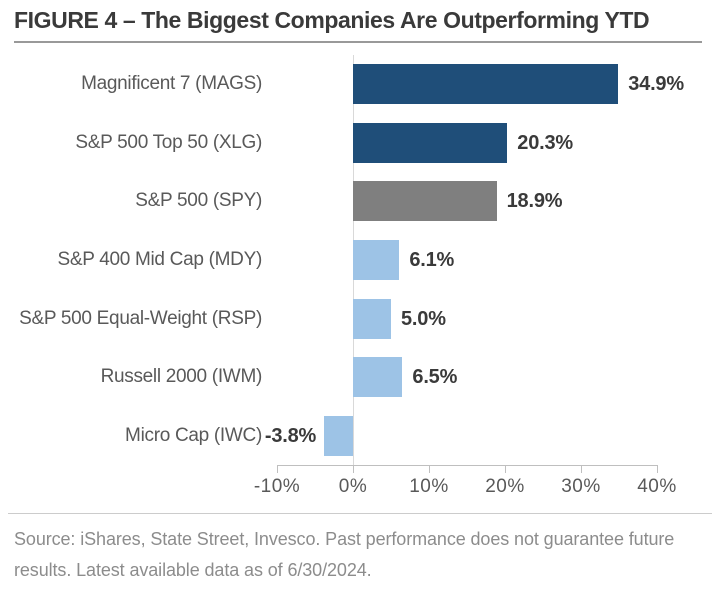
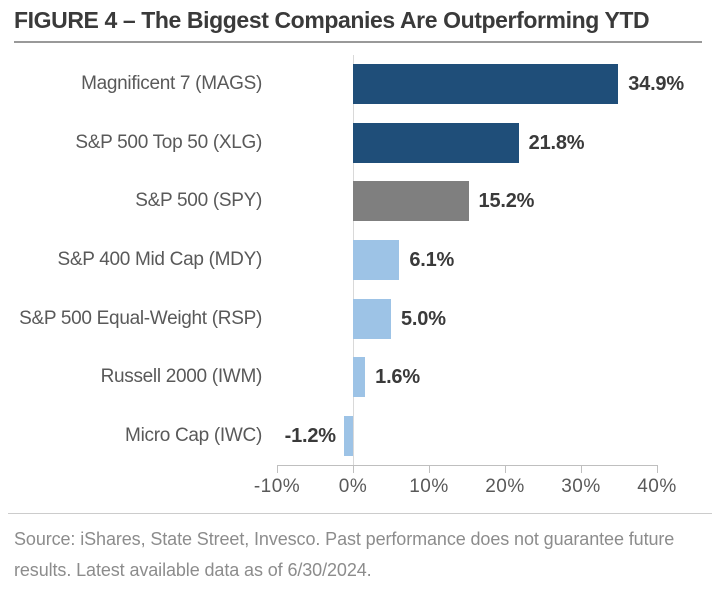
S&P 500 Top 50 (XLG): 20.3% -> 21.8%
S&P 500 (SPY): 18.9% -> 15.2%
Russell 2000 (IWM): 6.5% -> 1.6%
Micro Cap (IWC): -3.8% -> -1.2%
